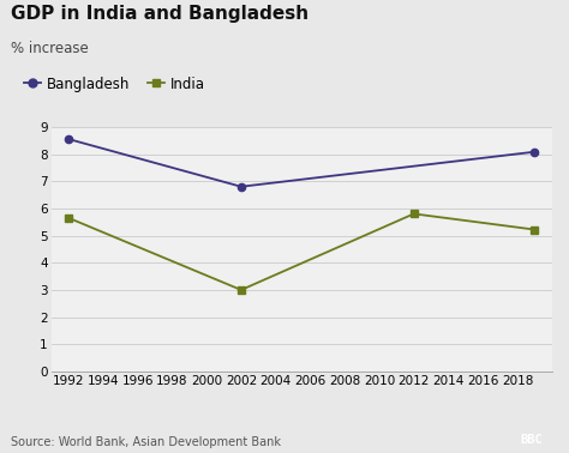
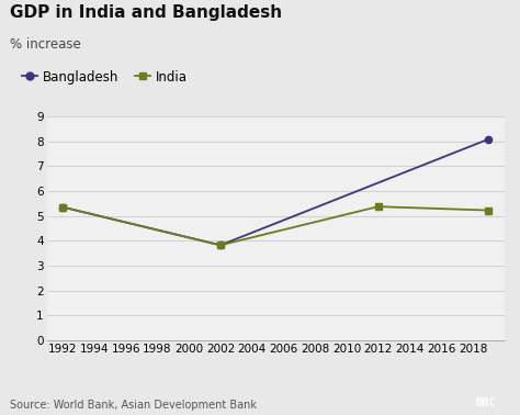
Bangladesh/1992: 8.55 -> 5.35
India/1992: 5.65 -> 5.35
Bangladesh/2002: 6.80 -> 3.82
India/2002: 3.00 -> 3.82
India/2012: 5.80 -> 5.37
